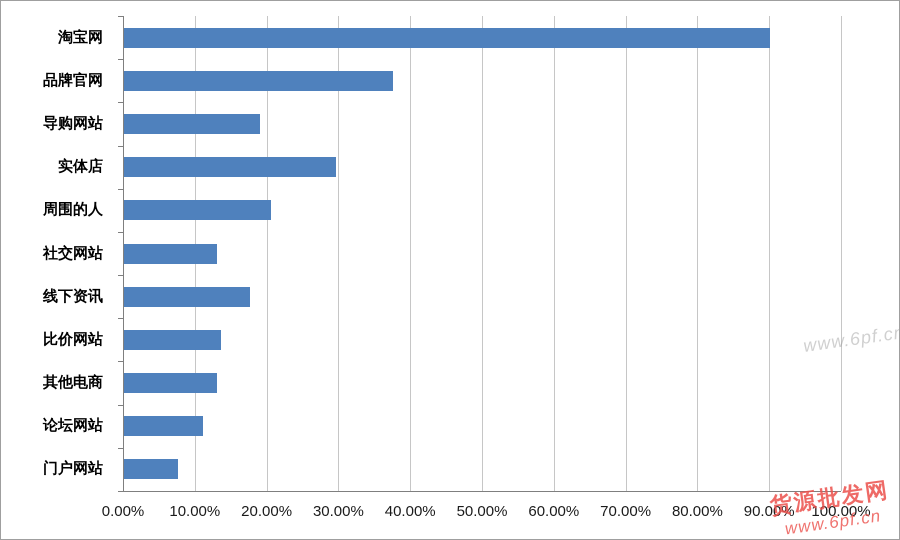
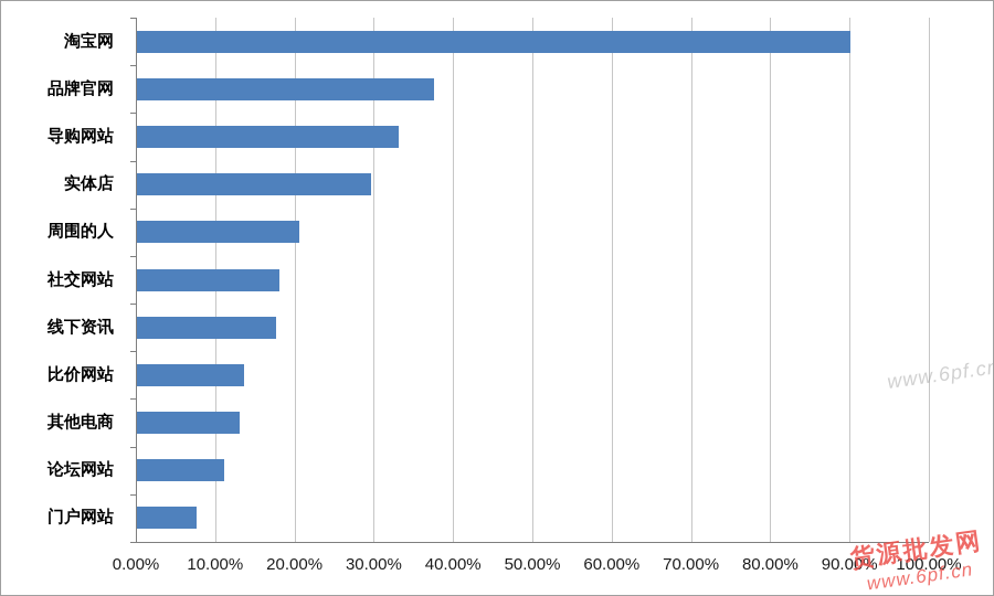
导购网站: 19% -> 33%
社交网站: 13% -> 18%
